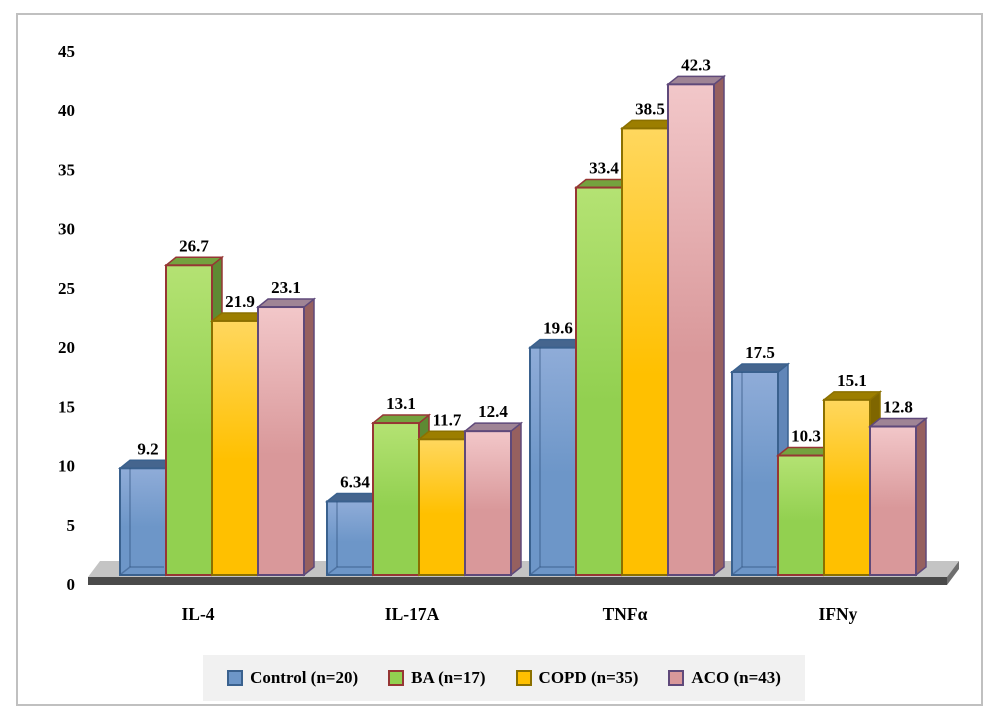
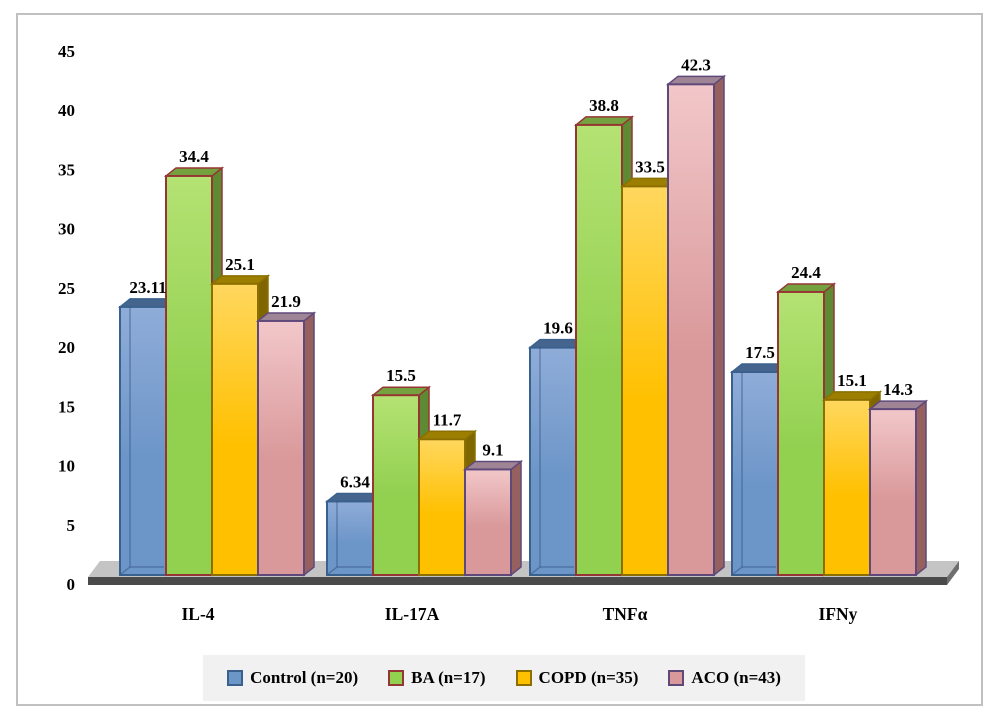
Control (n=20)/IL-4: 9.2 -> 23.11
BA (n=17)/IL-4: 26.7 -> 34.4
COPD (n=35)/IL-4: 21.9 -> 25.1
ACO (n=43)/IL-4: 23.1 -> 21.9
BA (n=17)/IL-17A: 13.1 -> 15.5
ACO (n=43)/IL-17A: 12.4 -> 9.1
BA (n=17)/TNFα: 33.4 -> 38.8
COPD (n=35)/TNFα: 38.5 -> 33.5
BA (n=17)/IFNy: 10.3 -> 24.4
ACO (n=43)/IFNy: 12.8 -> 14.3
